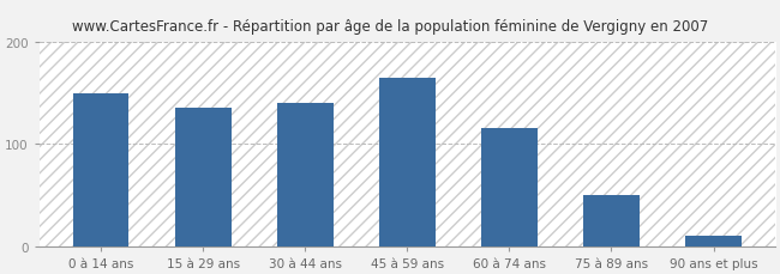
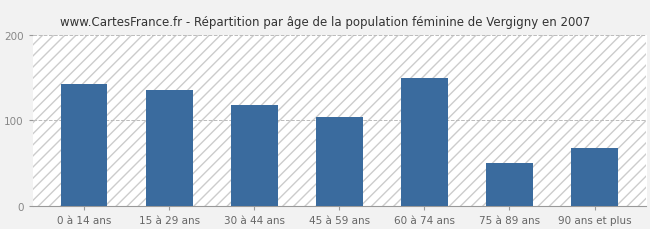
0 à 14 ans: 150 -> 142
30 à 44 ans: 140 -> 118
45 à 59 ans: 165 -> 104
60 à 74 ans: 115 -> 150
90 ans et plus: 10 -> 68
